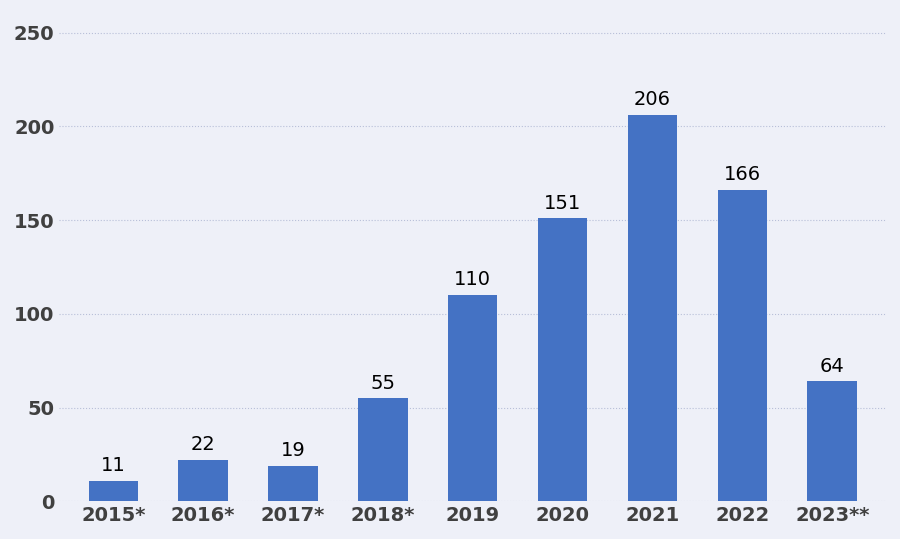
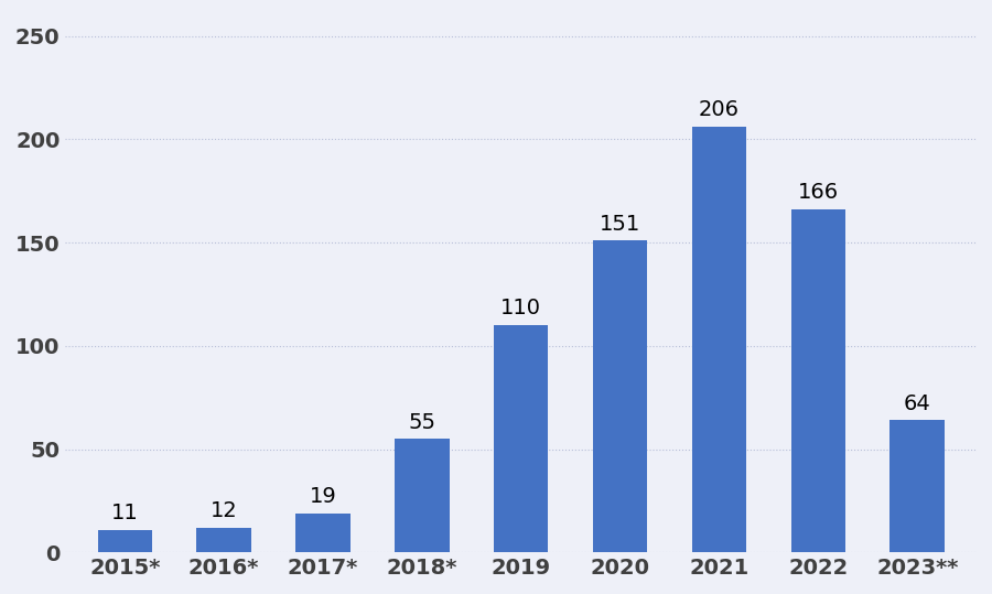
2016*: 22 -> 12
